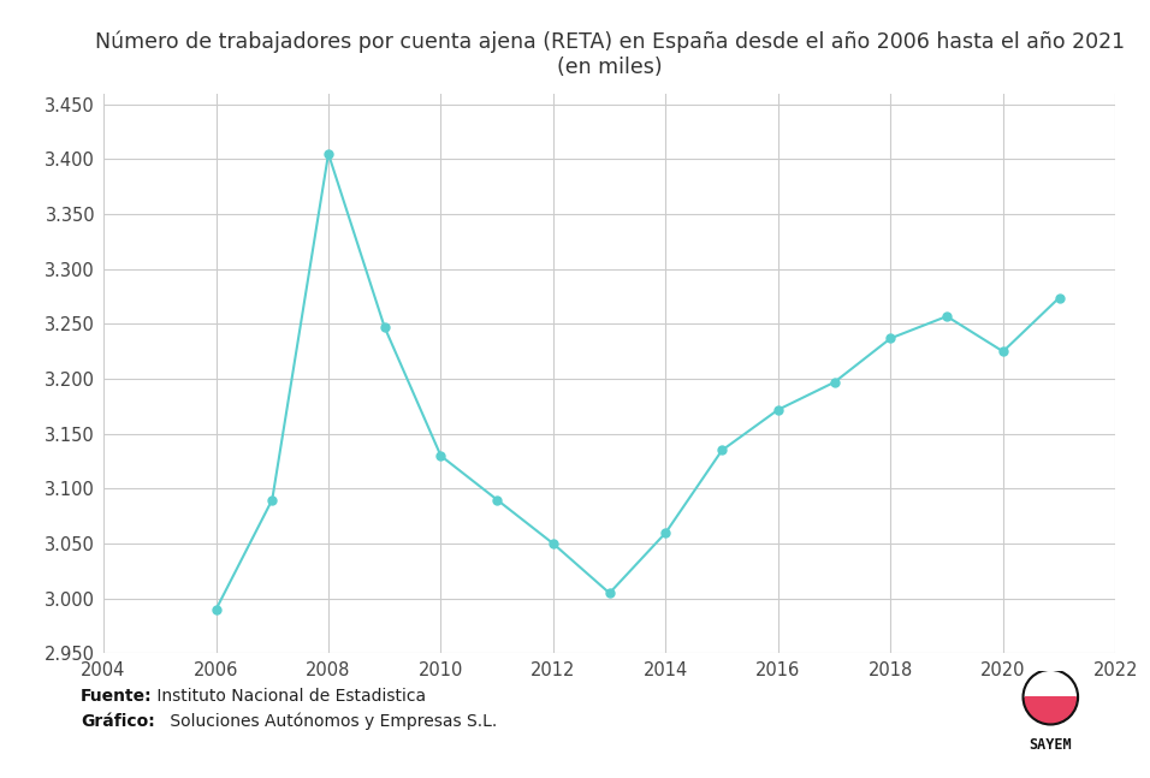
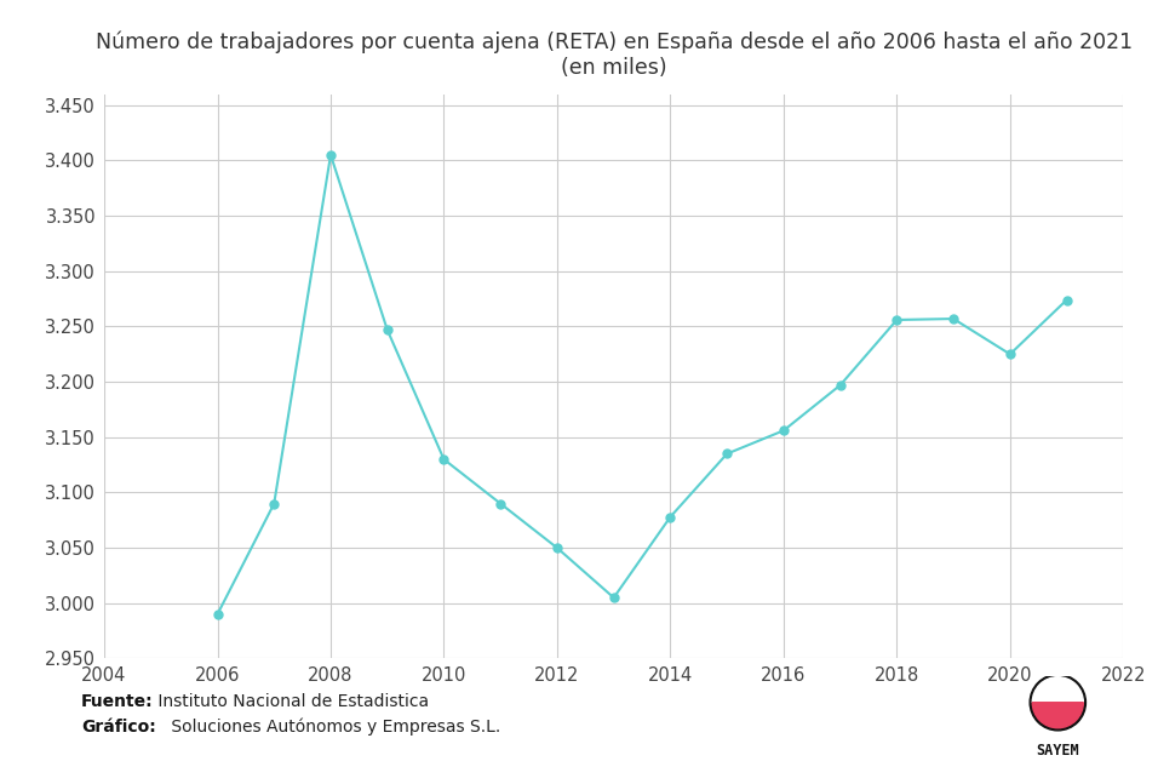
2014: 3.060 -> 3.078
2016: 3.172 -> 3.156
2018: 3.237 -> 3.256
